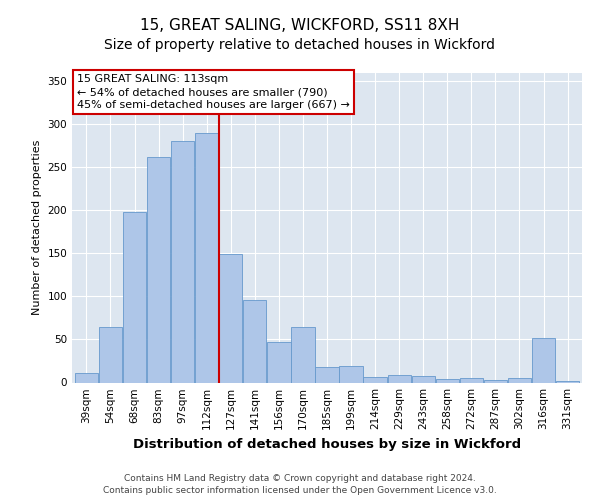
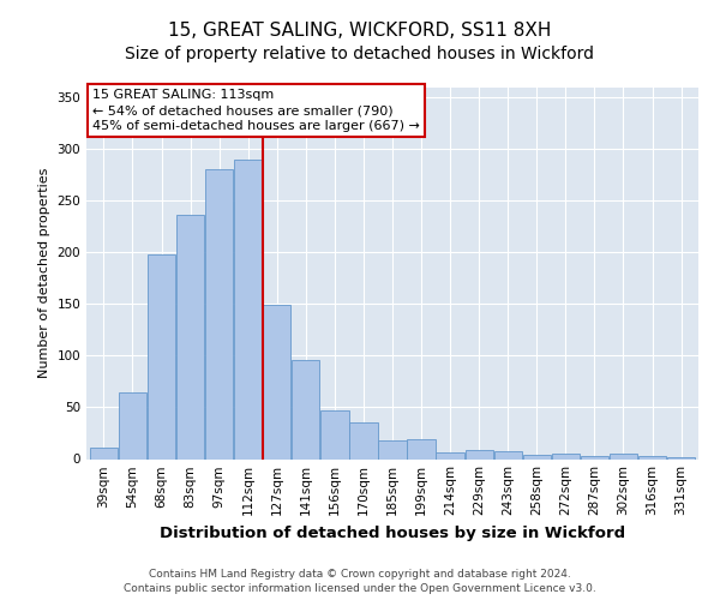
83sqm: 262 -> 236
170sqm: 64 -> 35
316sqm: 52 -> 3
